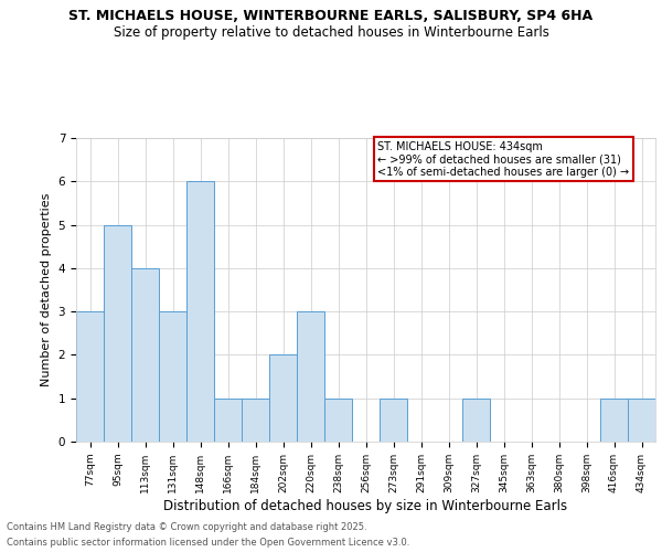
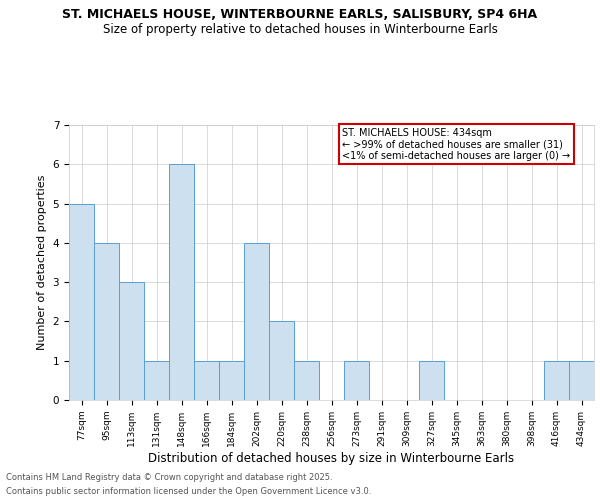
77sqm: 3 -> 5
95sqm: 5 -> 4
113sqm: 4 -> 3
131sqm: 3 -> 1
202sqm: 2 -> 4
220sqm: 3 -> 2
